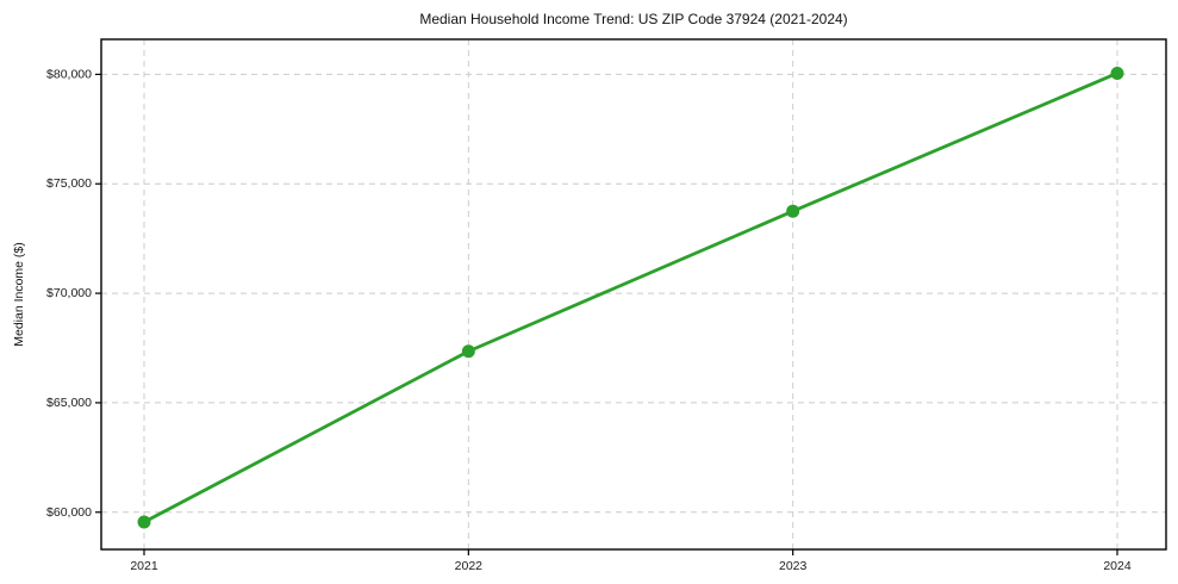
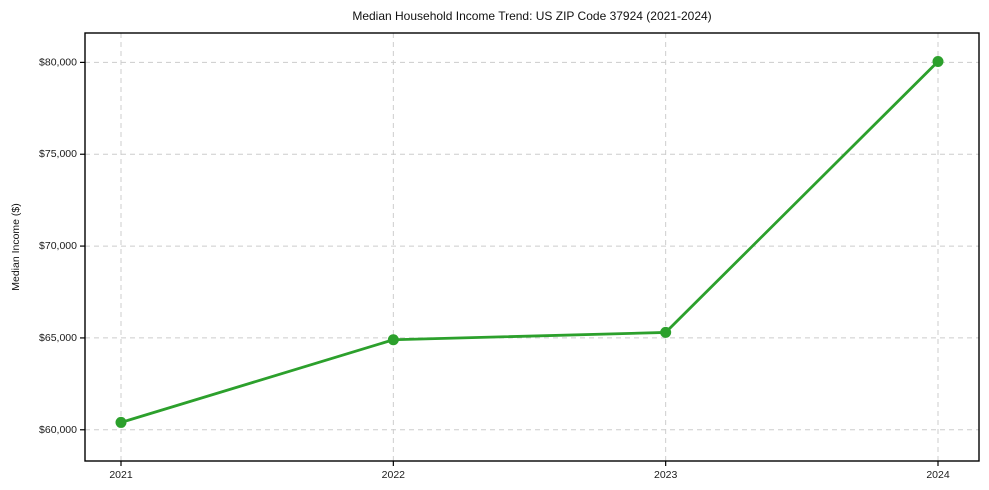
2021: $59600 -> $60400
2022: $67400 -> $64900
2023: $73800 -> $65300
